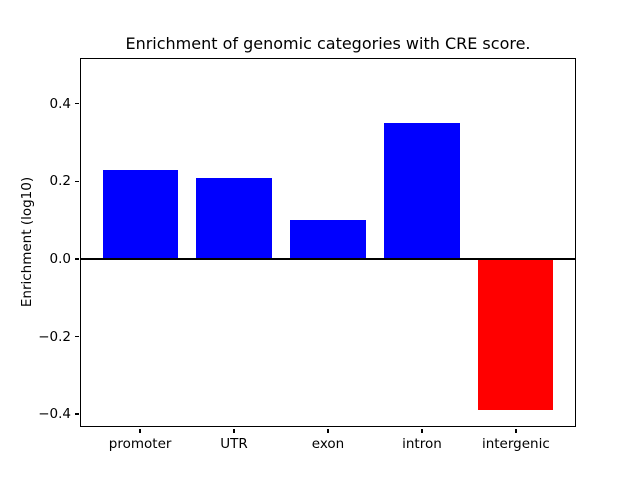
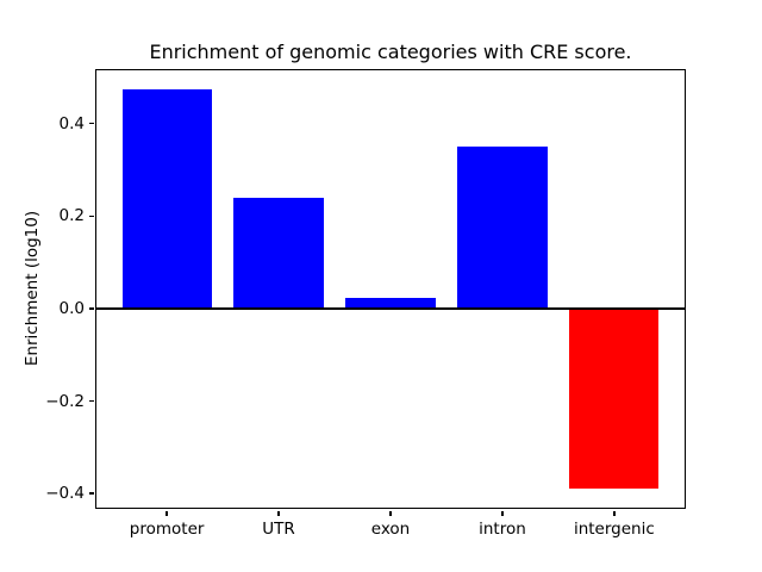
promoter: 0.23 -> 0.47
UTR: 0.21 -> 0.24
exon: 0.10 -> 0.02
